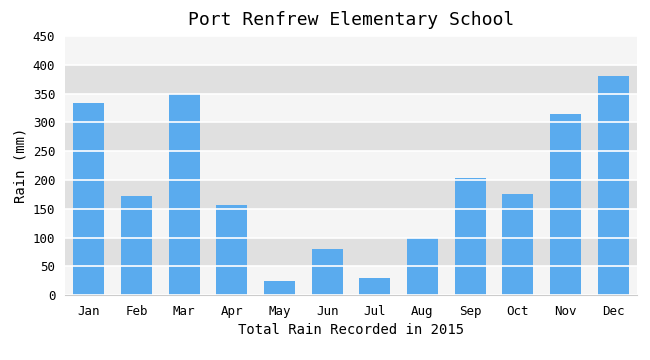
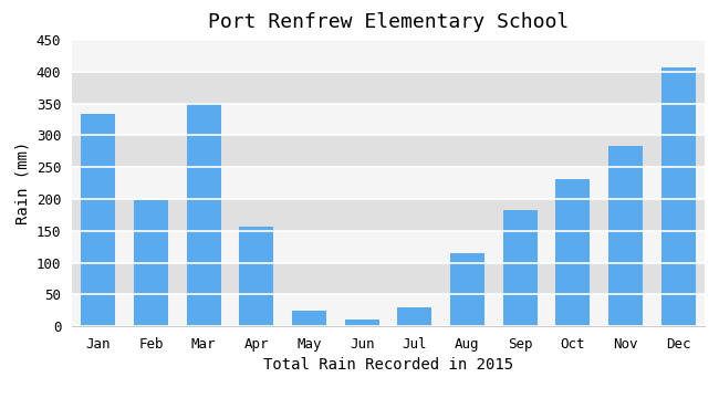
Feb: 172 -> 199
Jun: 80 -> 10
Aug: 100 -> 115
Sep: 204 -> 183
Oct: 176 -> 232
Nov: 314 -> 283
Dec: 380 -> 406
